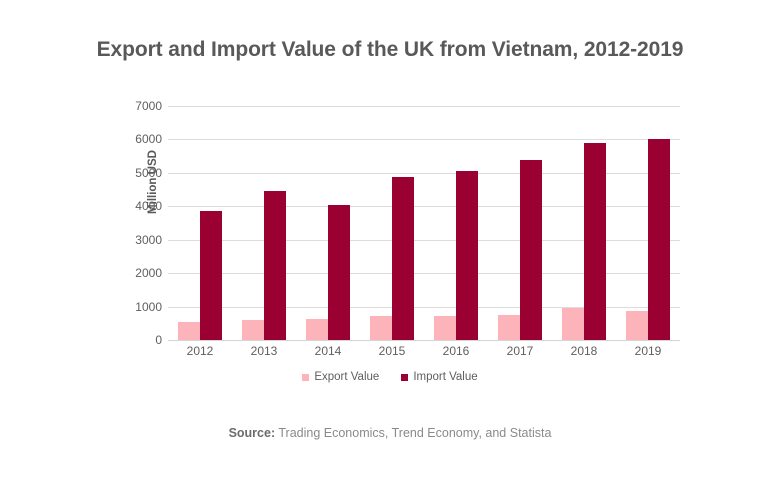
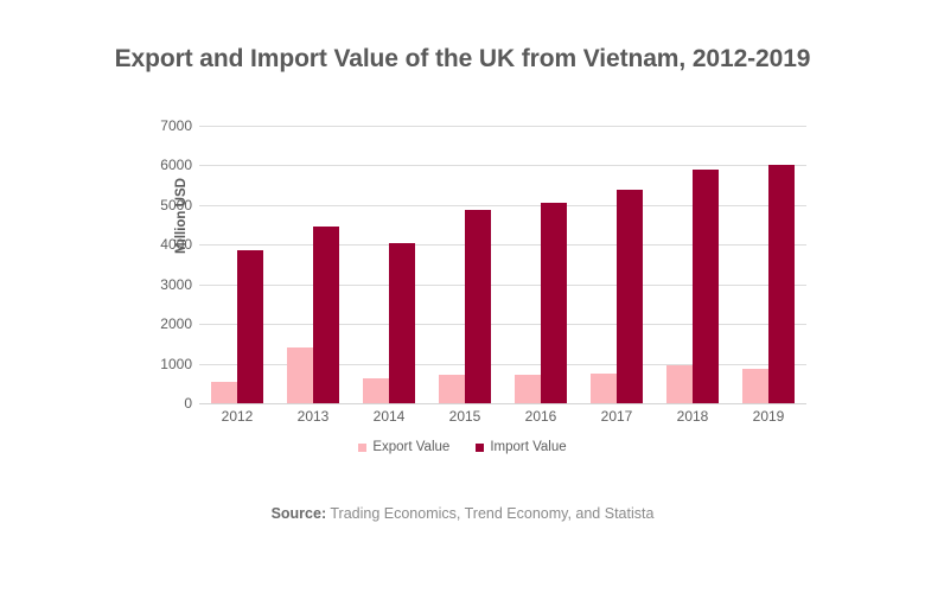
Export Value/2013: 600 -> 1400
